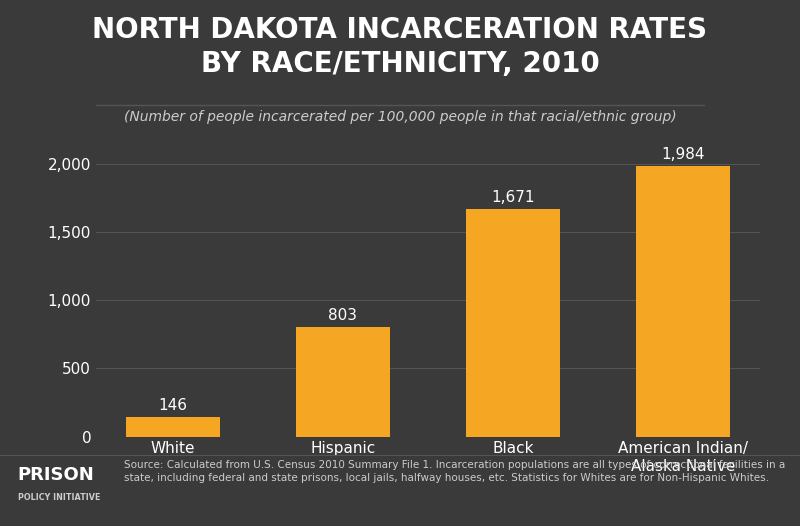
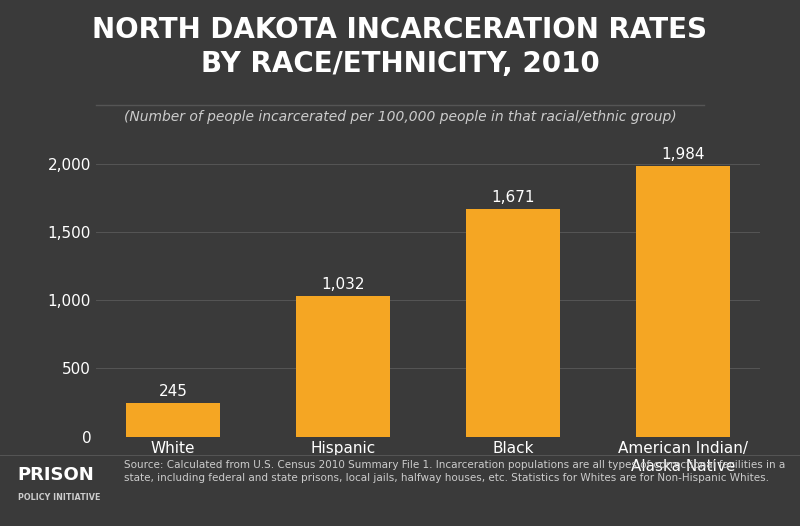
White: 146 -> 245
Hispanic: 803 -> 1,032
